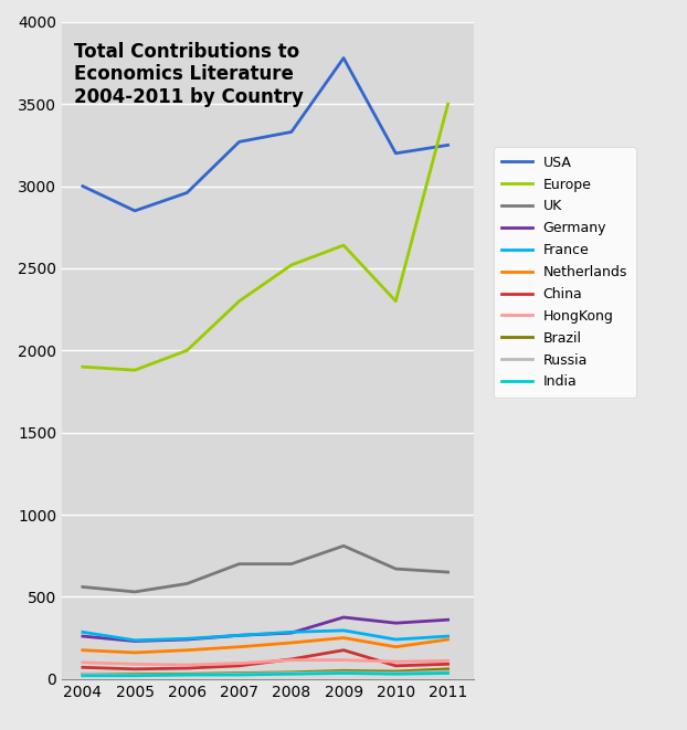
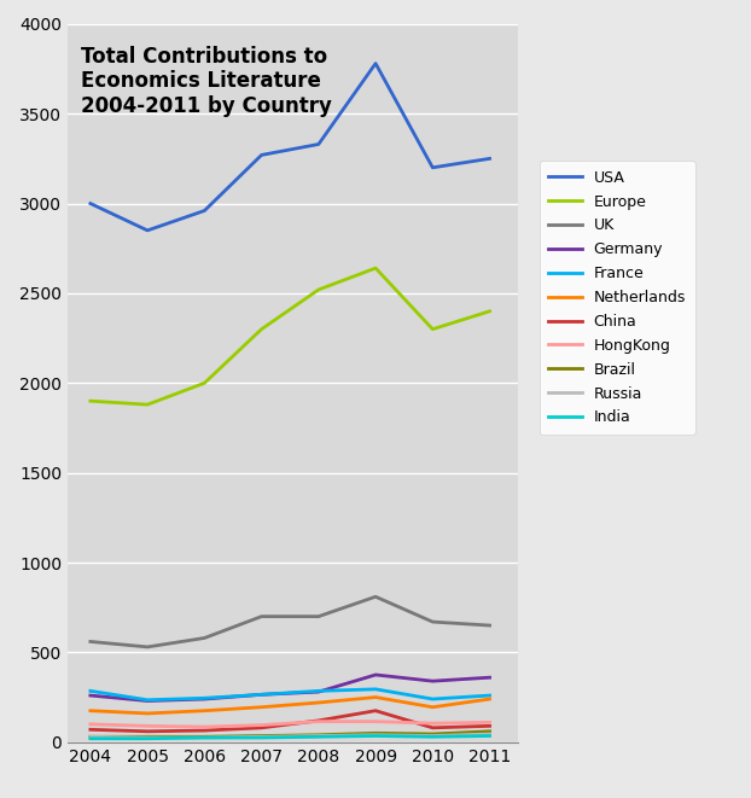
Europe/2011: 3500 -> 2400
